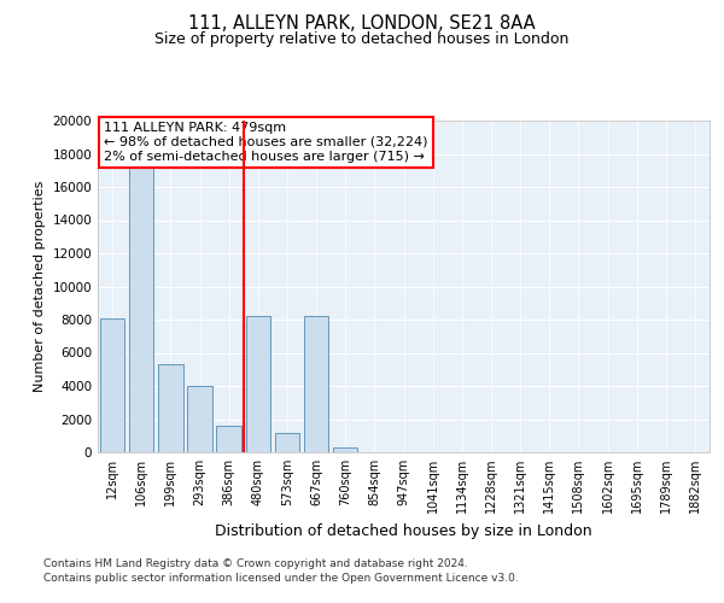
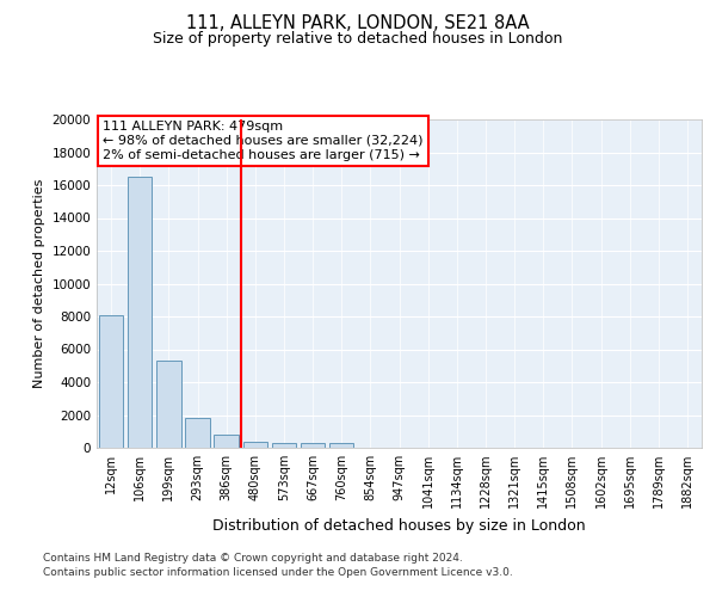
106sqm: 17200 -> 16500
293sqm: 4000 -> 1800
386sqm: 1600 -> 800
480sqm: 8200 -> 400
573sqm: 1200 -> 300
667sqm: 8200 -> 300
